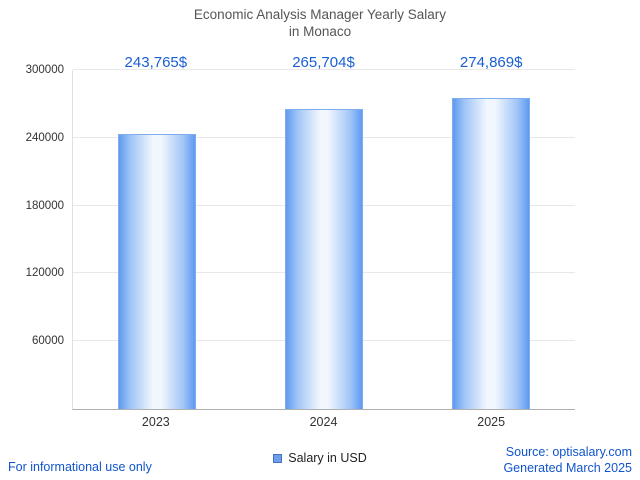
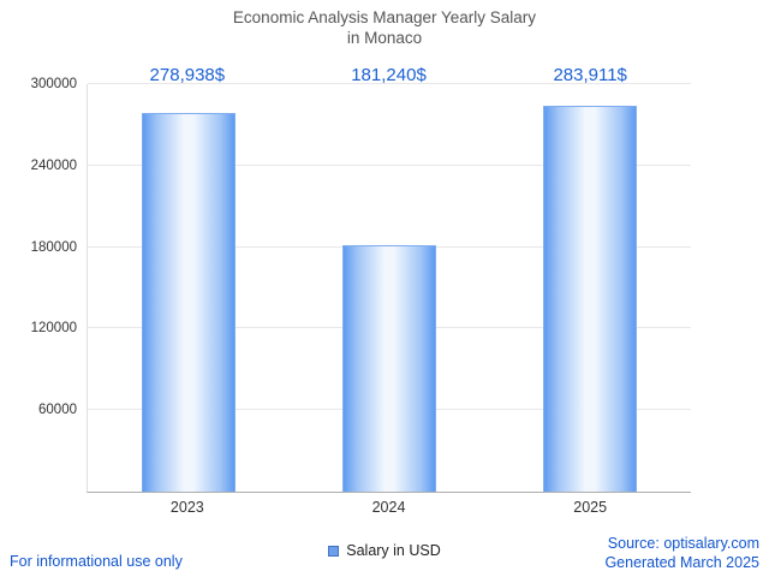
2023: 243,765 -> 278,938
2024: 265,704 -> 181,240
2025: 274,869 -> 283,911
